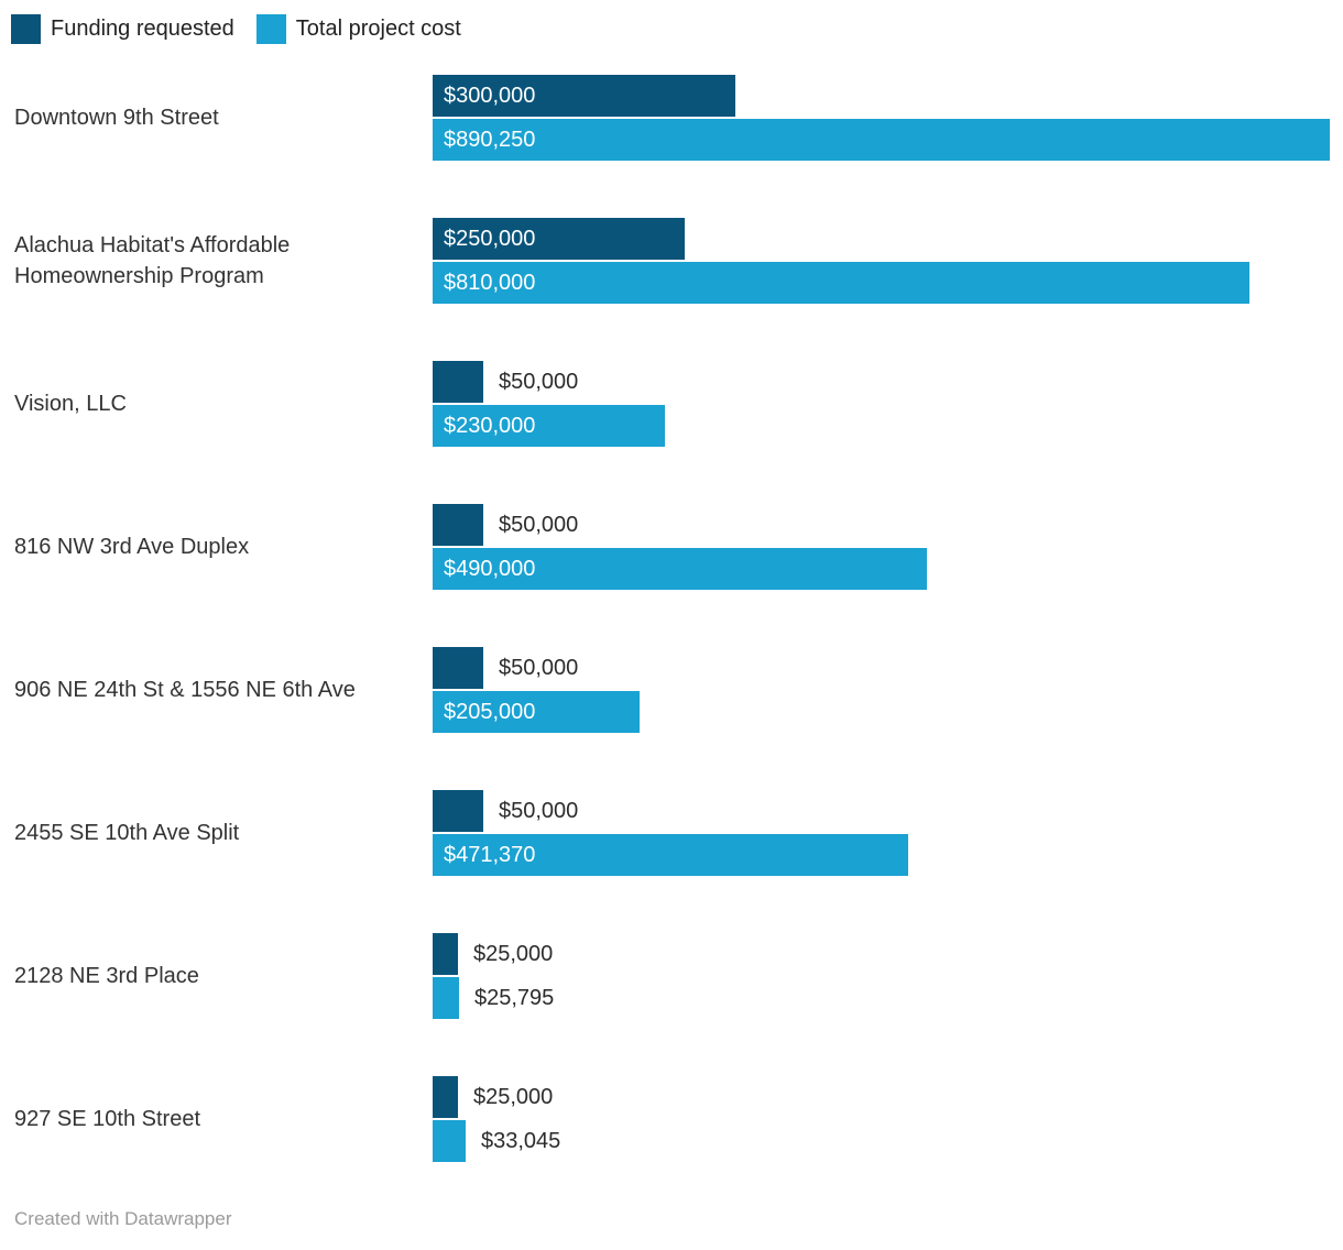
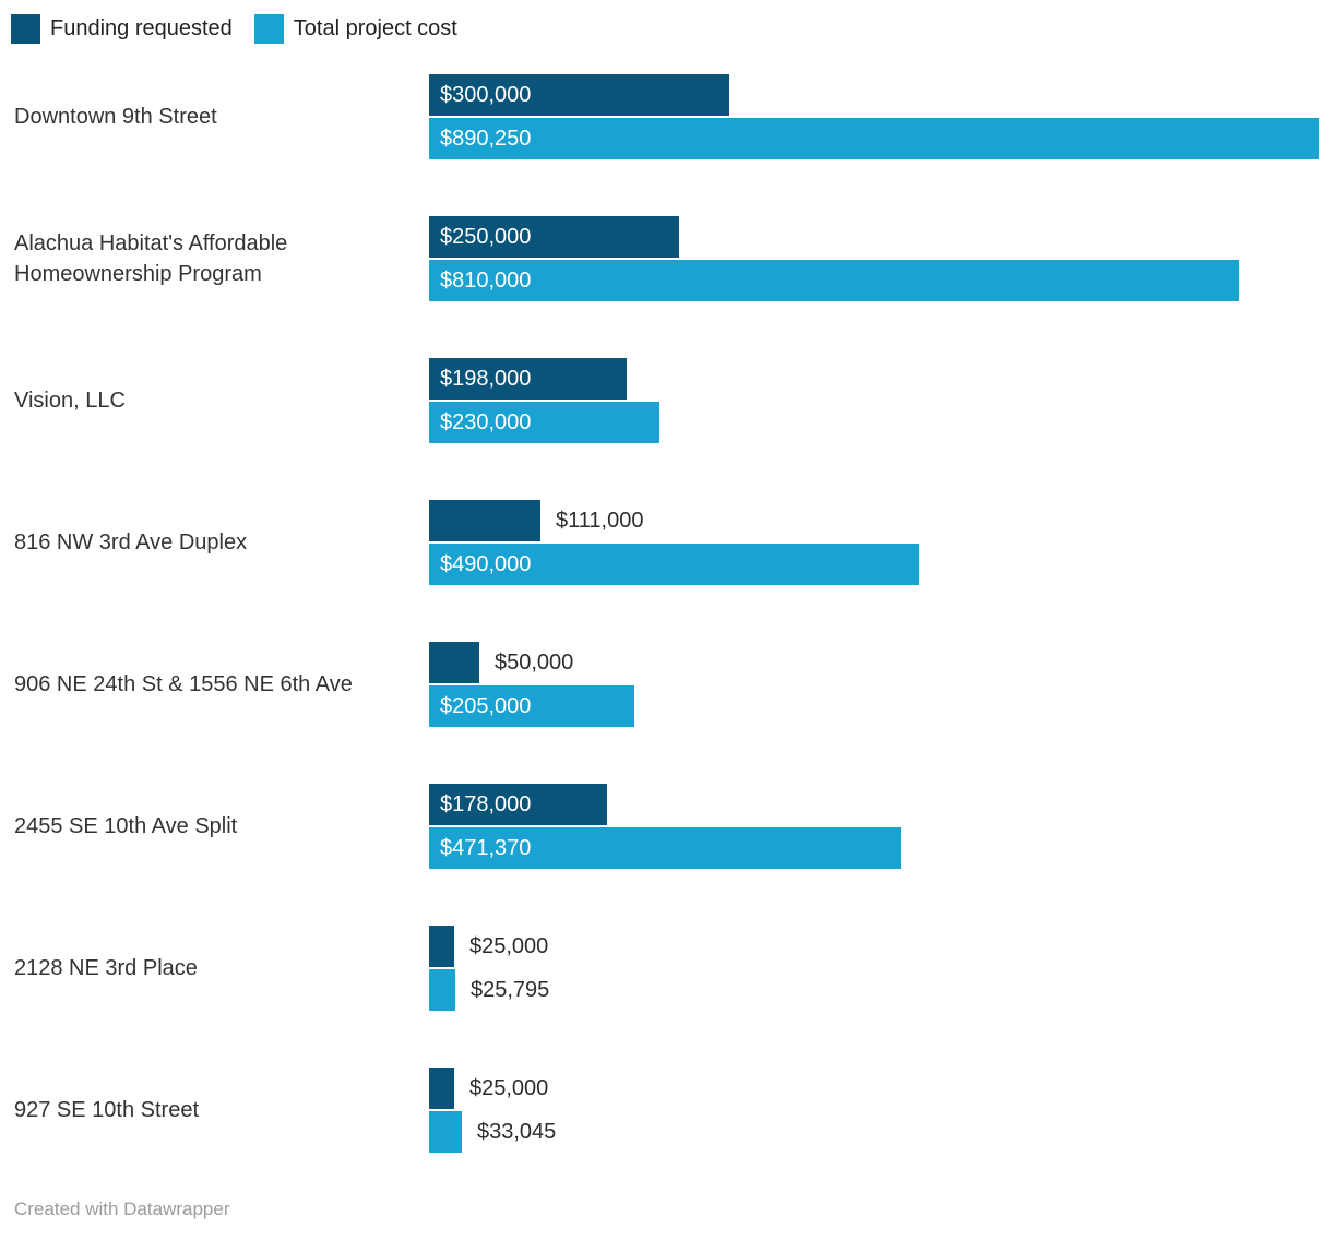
Funding requested/Vision, LLC: $50,000 -> $198,000
Funding requested/816 NW 3rd Ave Duplex: $50,000 -> $111,000
Funding requested/2455 SE 10th Ave Split: $50,000 -> $178,000
